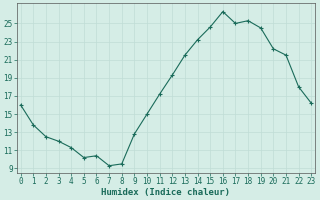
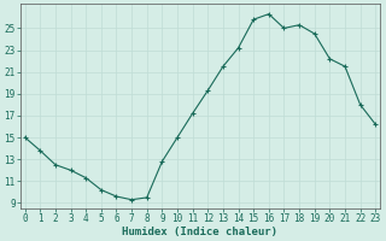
0: 16.0 -> 15.0
6: 10.4 -> 9.6
15: 24.6 -> 25.8
